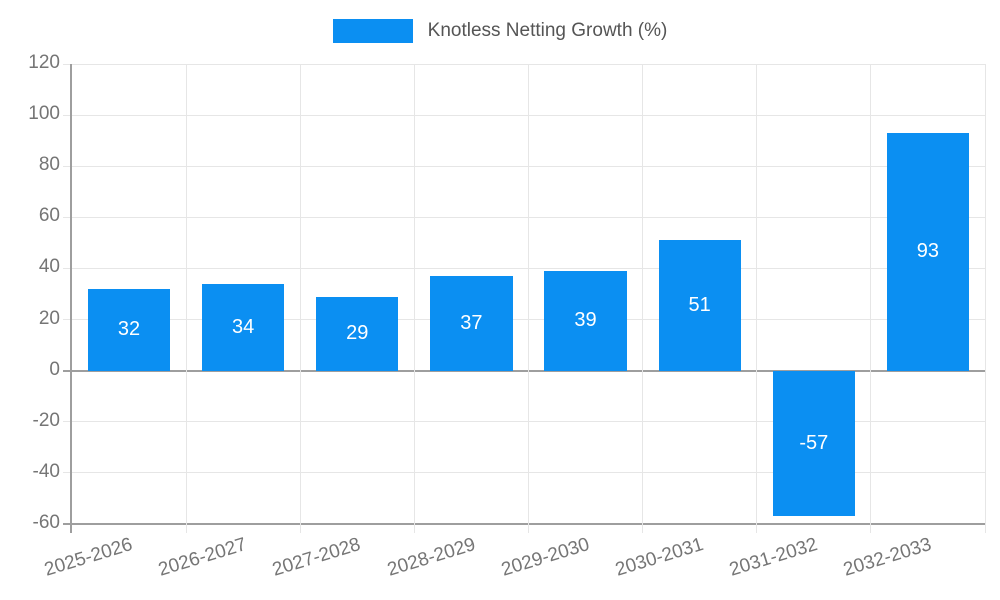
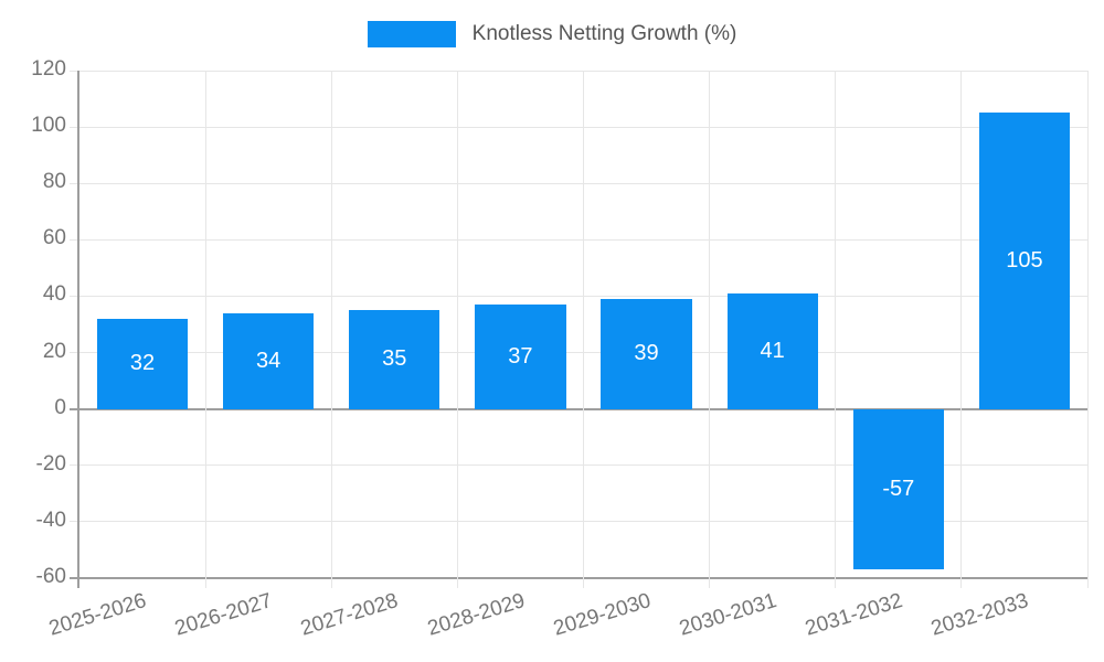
2027-2028: 29 -> 35
2030-2031: 51 -> 41
2032-2033: 93 -> 105
